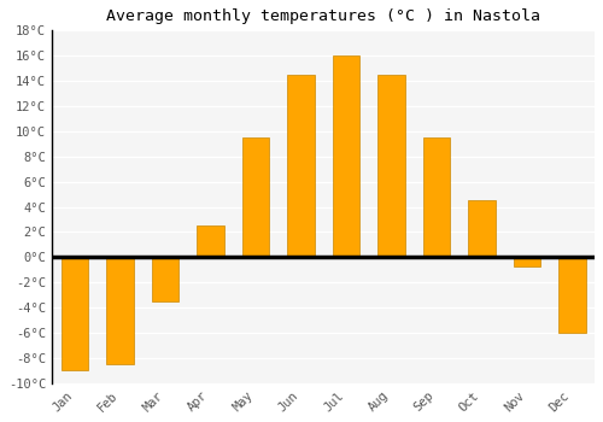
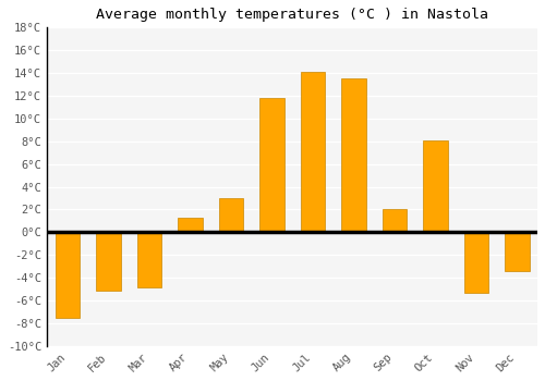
Jan: -9.0°C -> -7.5°C
Feb: -8.5°C -> -5.1°C
Mar: -3.5°C -> -4.8°C
Apr: 2.5°C -> 1.3°C
May: 9.5°C -> 3.0°C
Jun: 14.5°C -> 11.8°C
Jul: 16.0°C -> 14.1°C
Aug: 14.5°C -> 13.5°C
Sep: 9.5°C -> 2.0°C
Oct: 4.5°C -> 8.1°C
Nov: -0.7°C -> -5.3°C
Dec: -6.0°C -> -3.4°C
